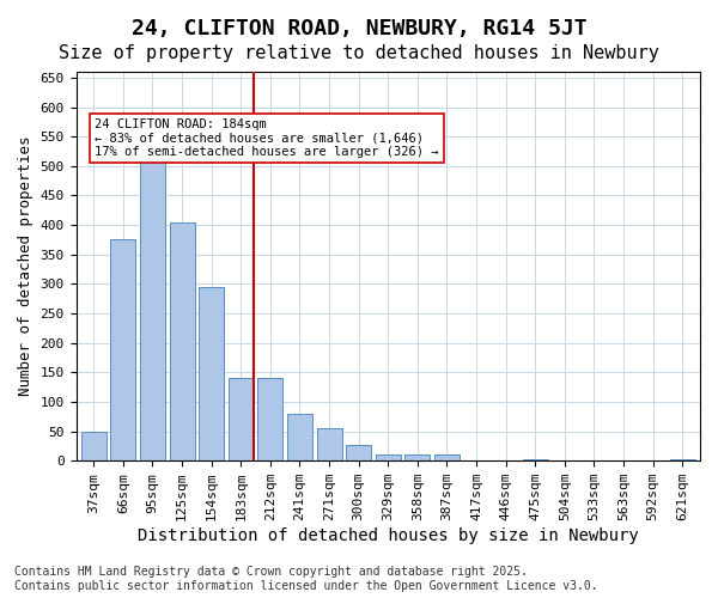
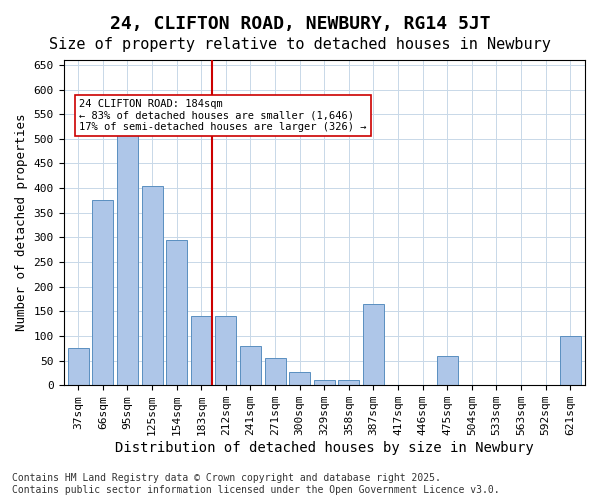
37sqm: 50 -> 75
387sqm: 11 -> 165
475sqm: 3 -> 60
621sqm: 2 -> 100
